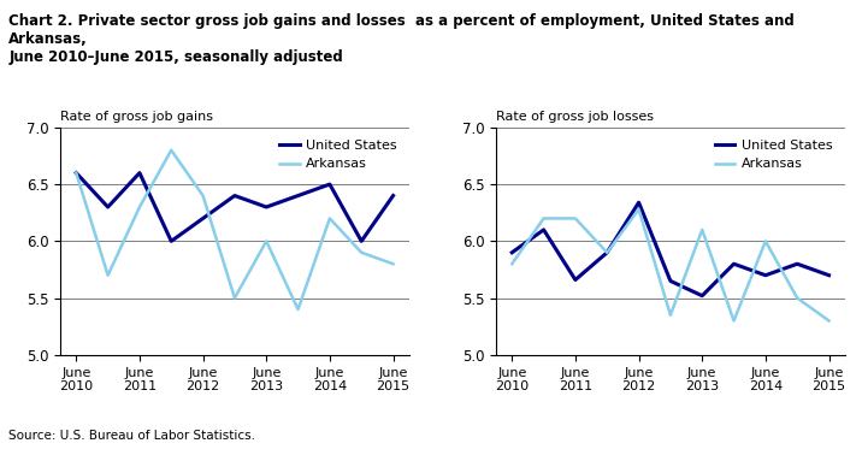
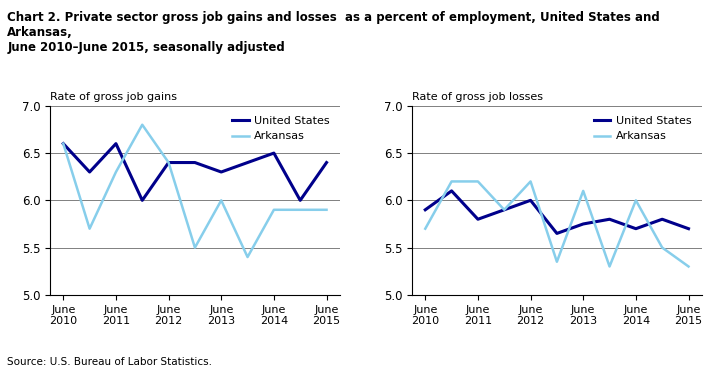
Rate of gross job gains/United States/June 2012: 6.2 -> 6.4
Rate of gross job gains/Arkansas/June 2014: 6.2 -> 5.9
Rate of gross job gains/Arkansas/June 2015: 5.8 -> 5.9
Rate of gross job losses/Arkansas/June 2010: 5.80 -> 5.70
Rate of gross job losses/United States/June 2011: 5.66 -> 5.80
Rate of gross job losses/United States/June 2012: 6.34 -> 6.00
Rate of gross job losses/Arkansas/June 2012: 6.28 -> 6.20
Rate of gross job losses/United States/June 2013: 5.52 -> 5.75
